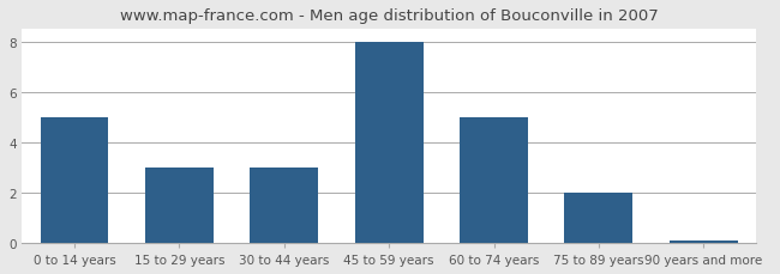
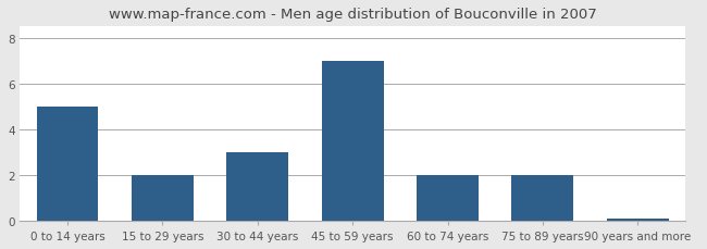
15 to 29 years: 3.0 -> 2.0
45 to 59 years: 8.0 -> 7.0
60 to 74 years: 5.0 -> 2.0
